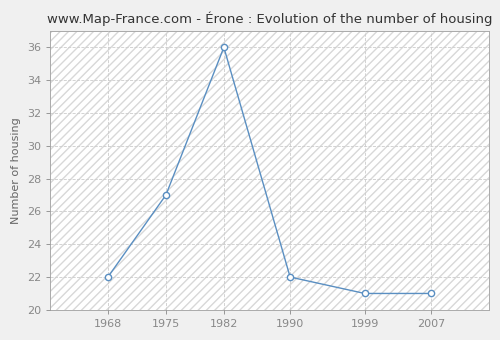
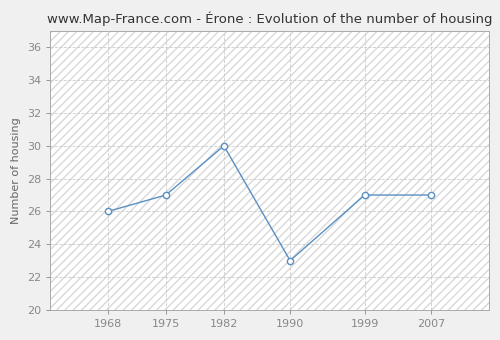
1968: 22 -> 26
1982: 36 -> 30
1990: 22 -> 23
1999: 21 -> 27
2007: 21 -> 27
